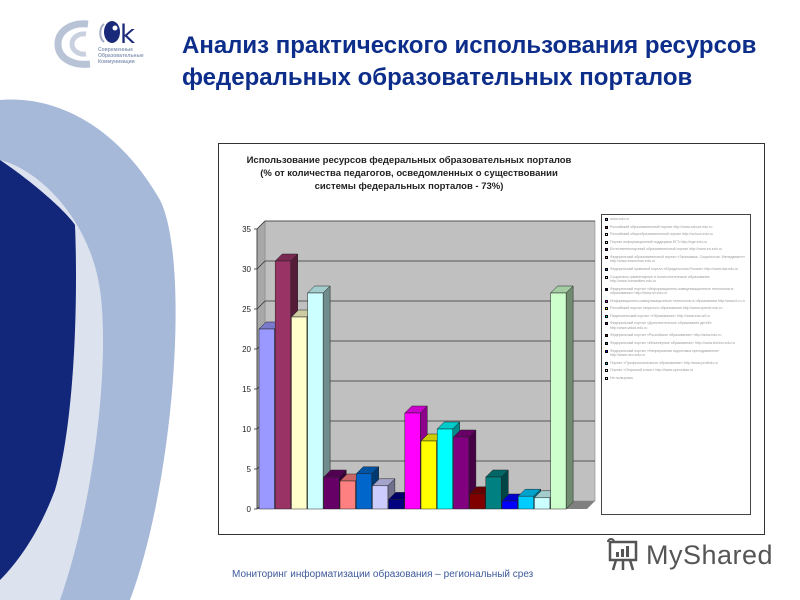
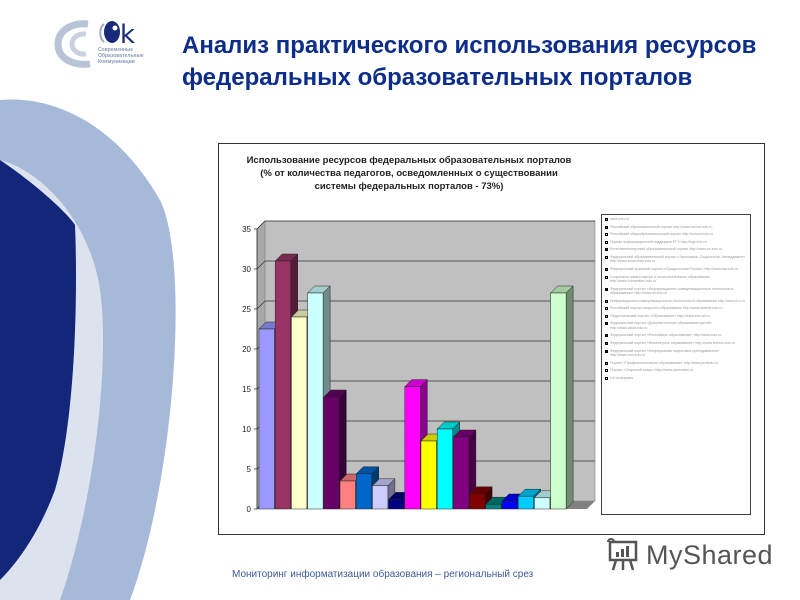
5: 4 -> 14
10: 12 -> 15
15: 4 -> 1
